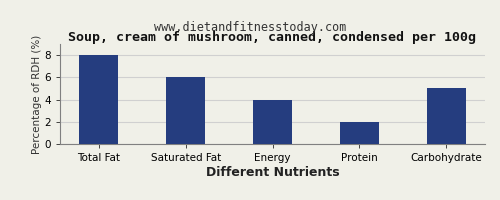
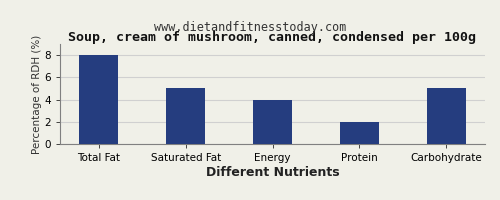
Saturated Fat: 6 -> 5
